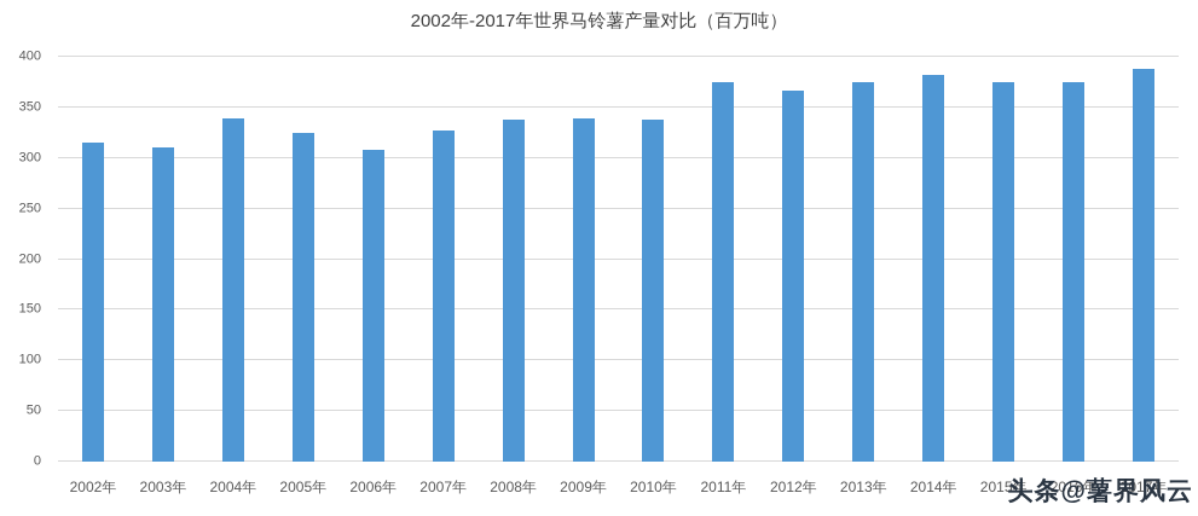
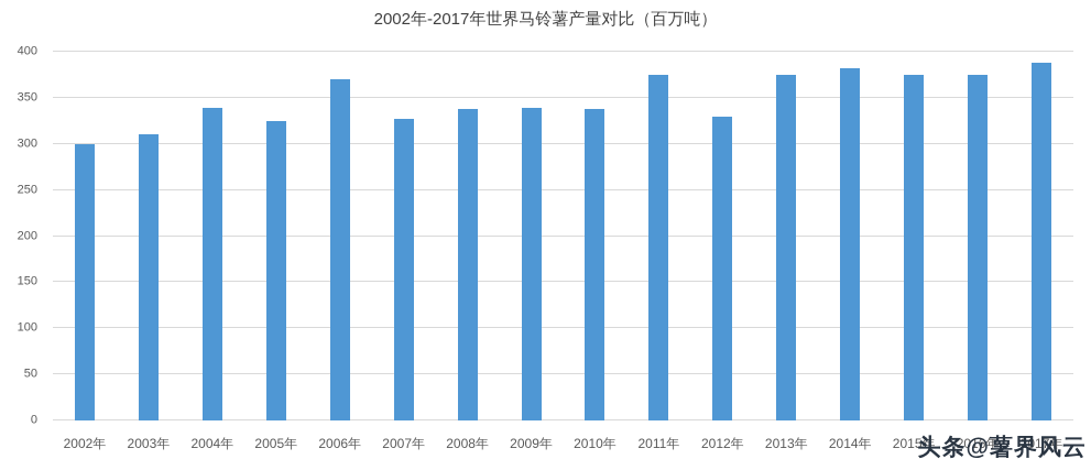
2002年: 320 -> 300
2006年: 310 -> 370
2012年: 370 -> 330
